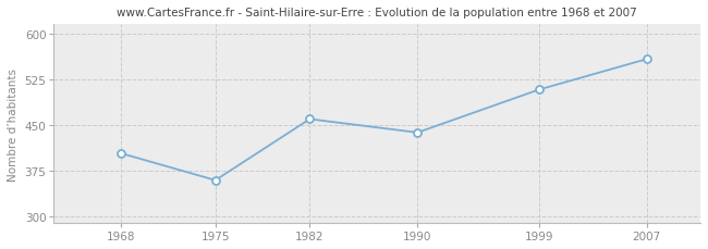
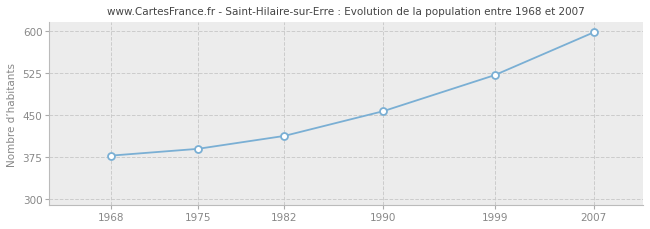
1968: 404 -> 378
1975: 360 -> 390
1982: 460 -> 413
1990: 438 -> 457
1999: 508 -> 521
2007: 558 -> 597
